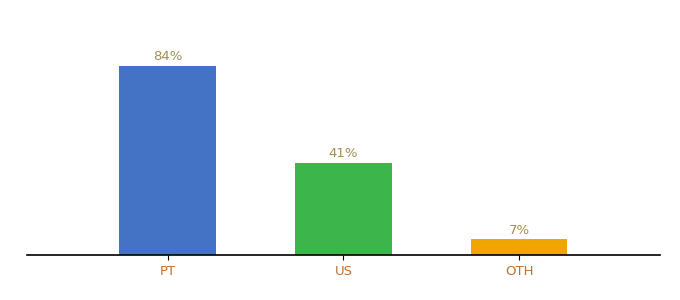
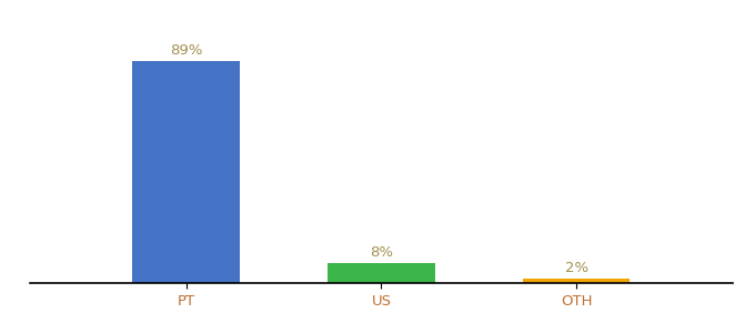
PT: 84% -> 89%
US: 41% -> 8%
OTH: 7% -> 2%
